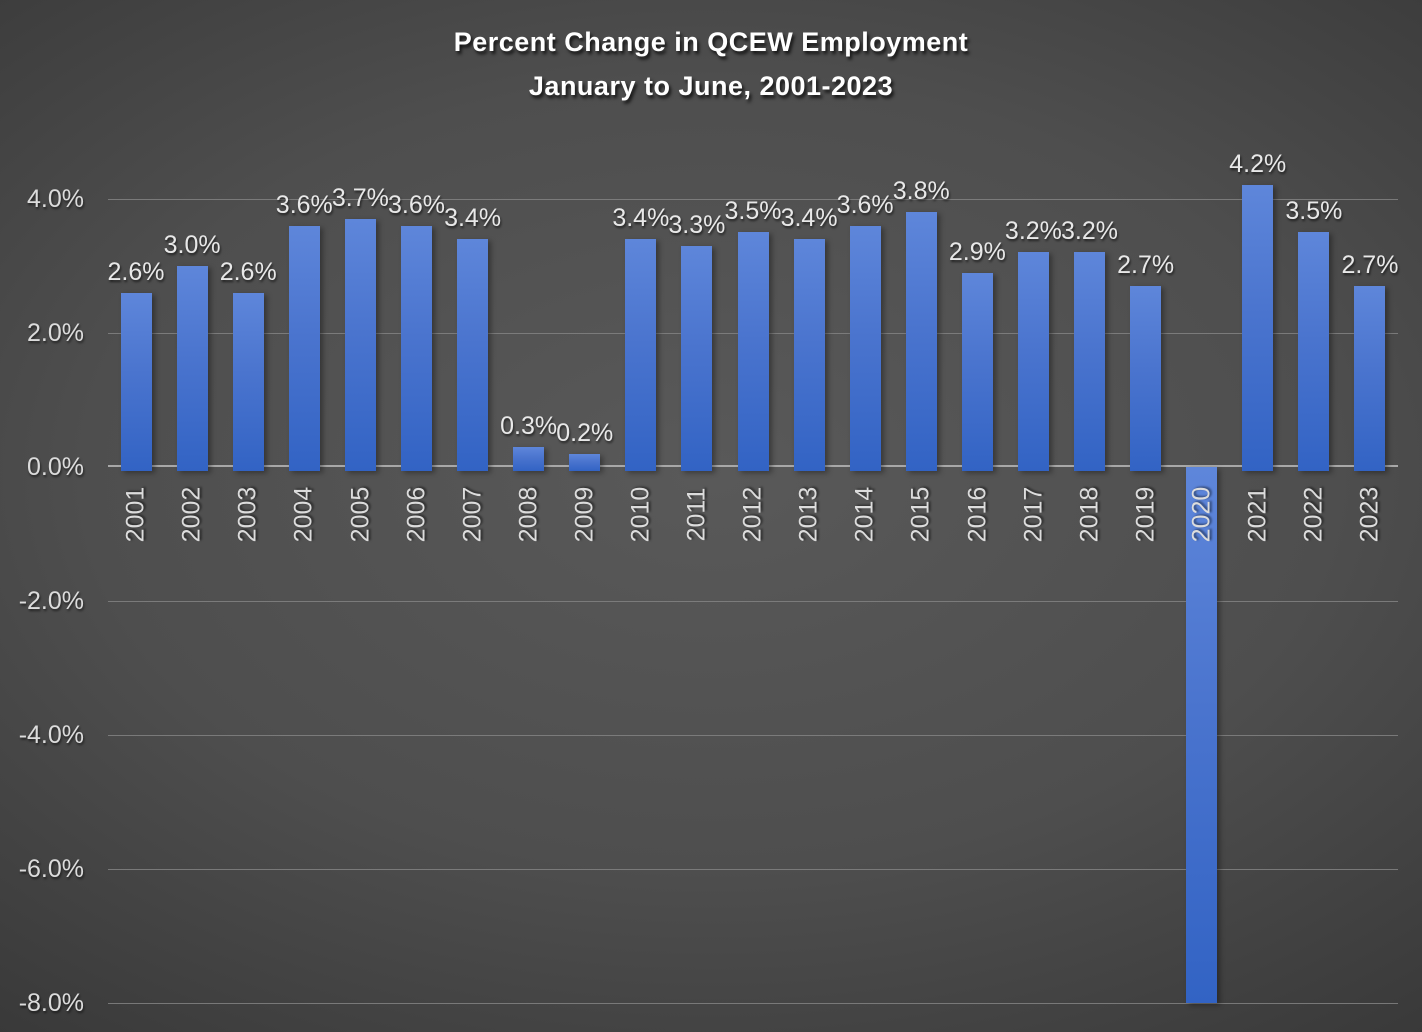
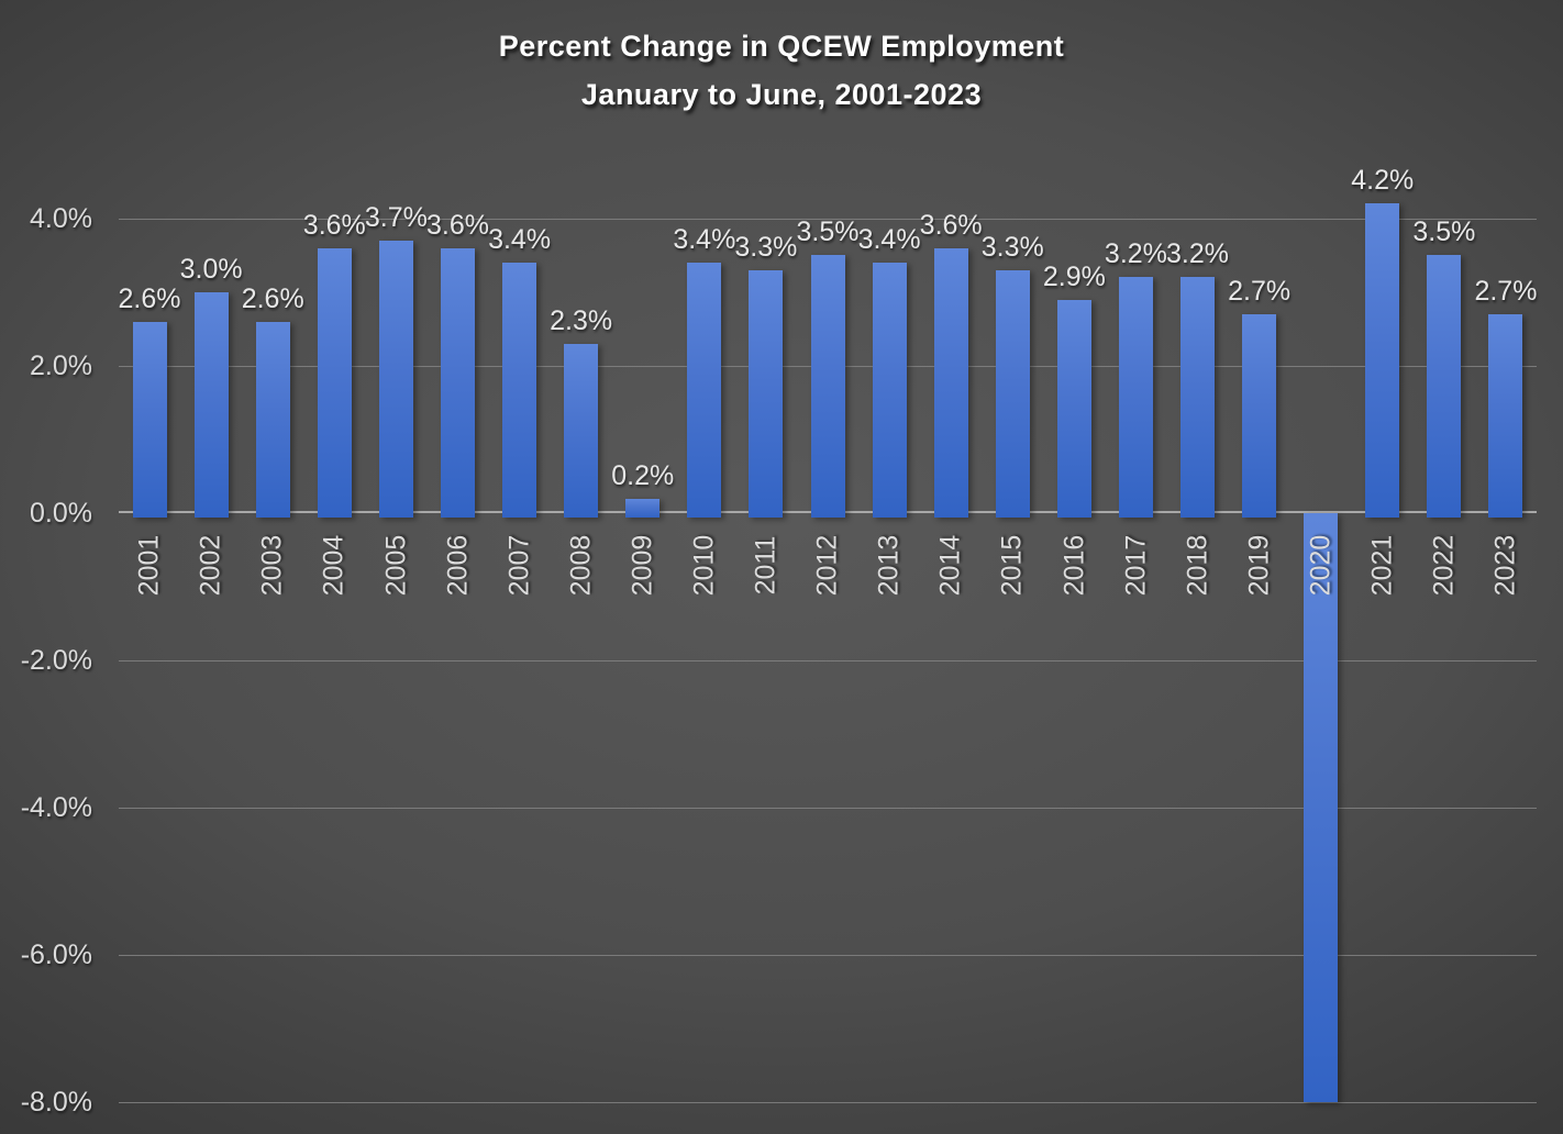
2008: 0.3% -> 2.3%
2015: 3.8% -> 3.3%
